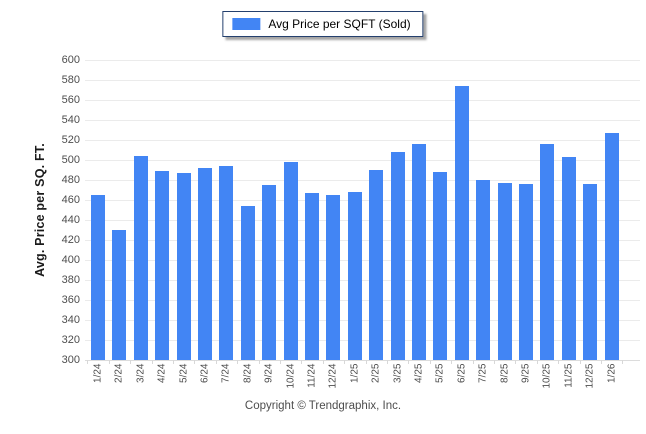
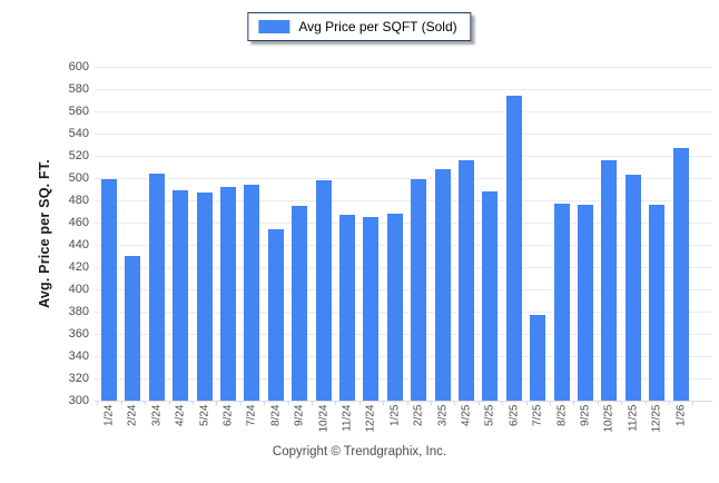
1/24: 465 -> 499
2/25: 490 -> 499
7/25: 480 -> 377
